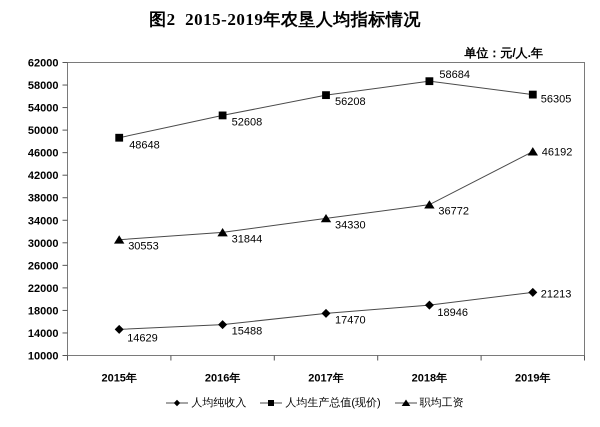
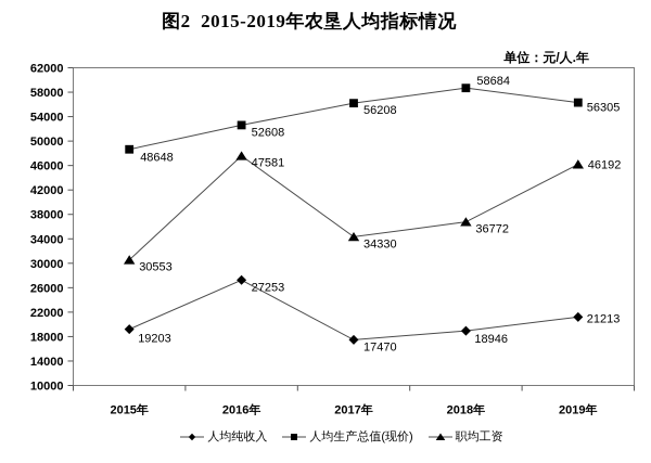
人均纯收入/2015年: 14629 -> 19203
人均纯收入/2016年: 15488 -> 27253
职均工资/2016年: 31844 -> 47581
